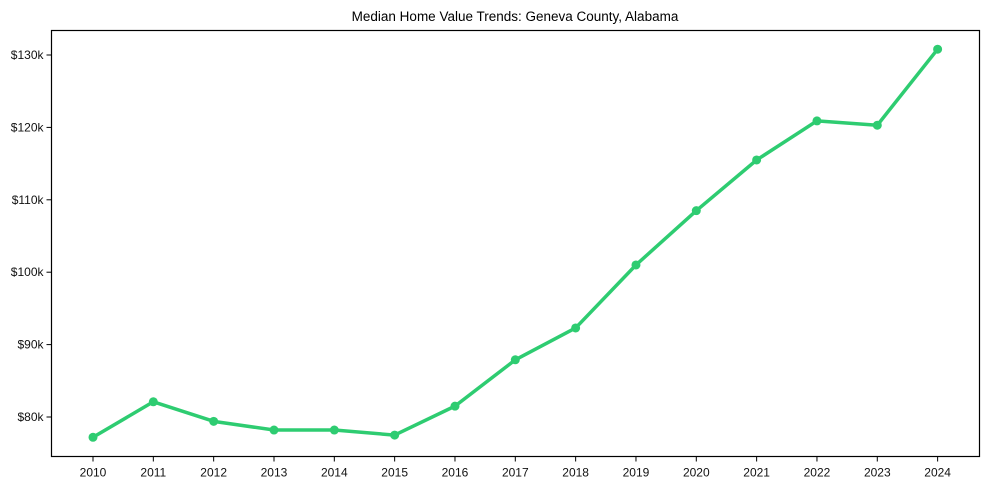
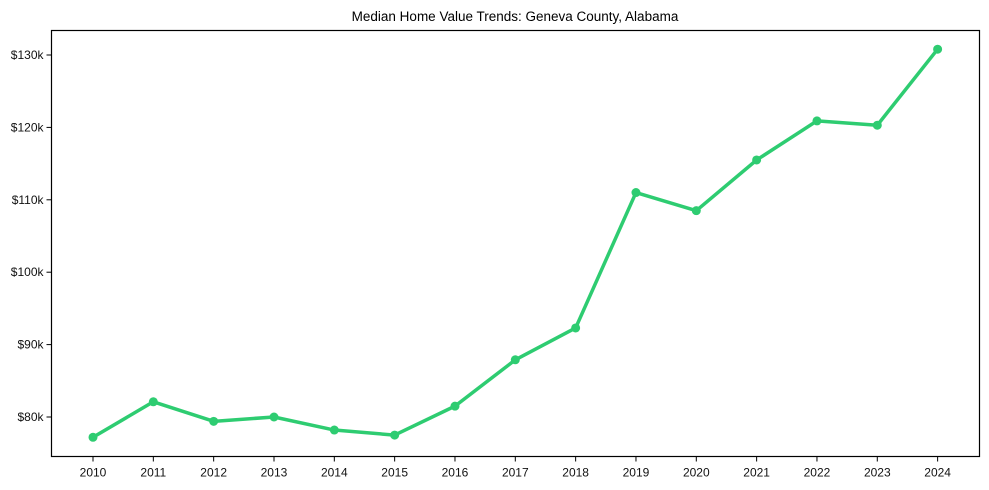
2013: $78k -> $80k
2019: $101k -> $111k
